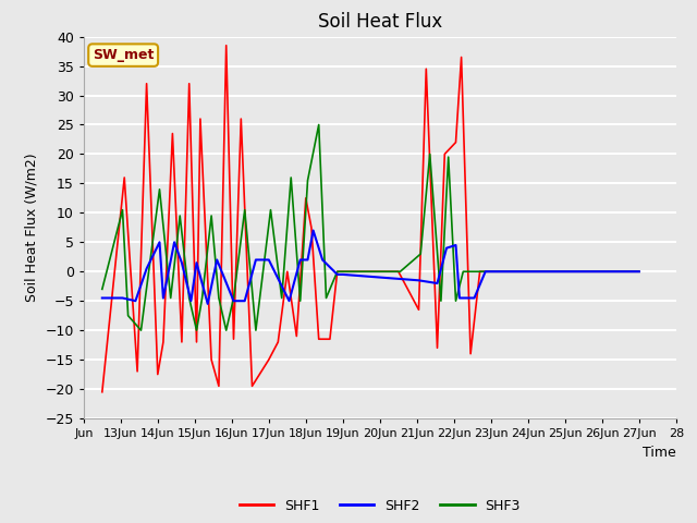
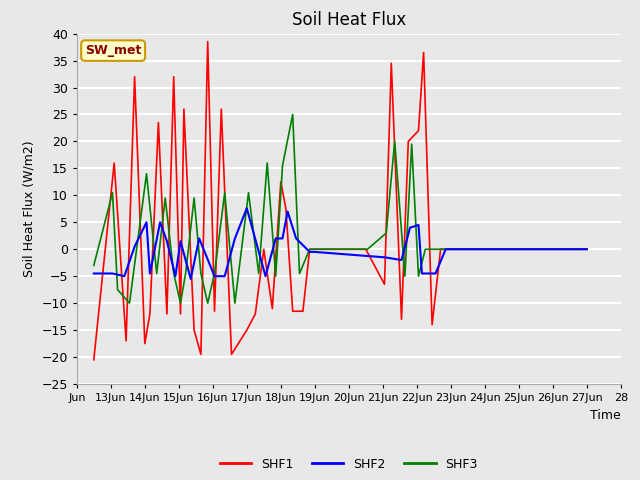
SHF2/17Jun: 2.0 -> 7.6
